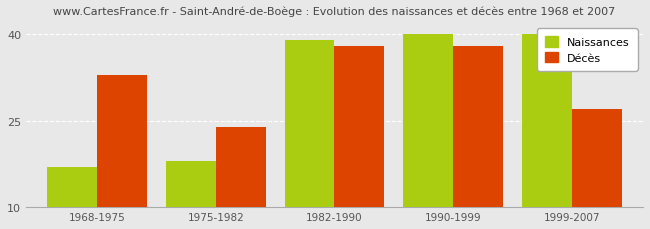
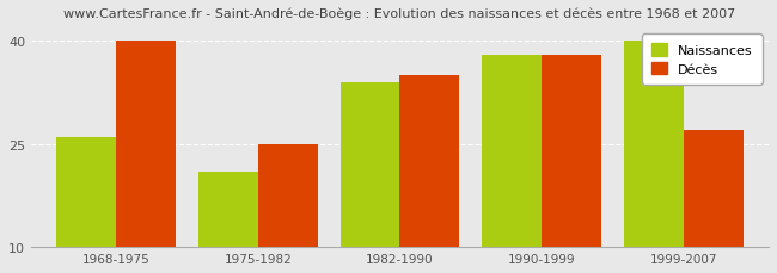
Naissances/1968-1975: 17 -> 26
Décès/1968-1975: 33 -> 40
Naissances/1975-1982: 18 -> 21
Décès/1975-1982: 24 -> 25
Naissances/1982-1990: 39 -> 34
Décès/1982-1990: 38 -> 35
Naissances/1990-1999: 40 -> 38
